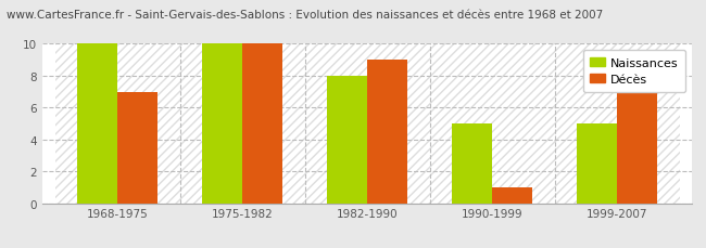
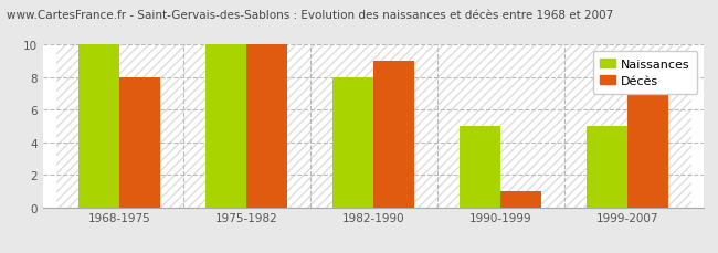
Décès/1968-1975: 7 -> 8
